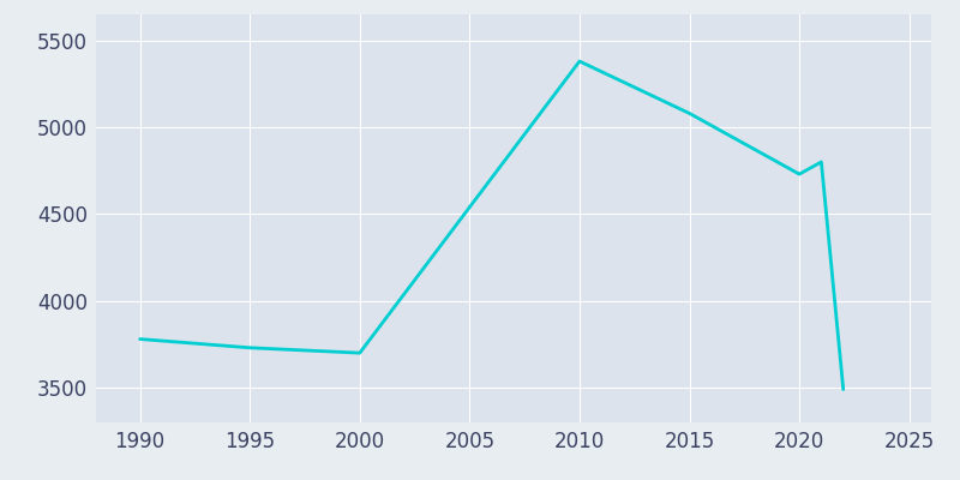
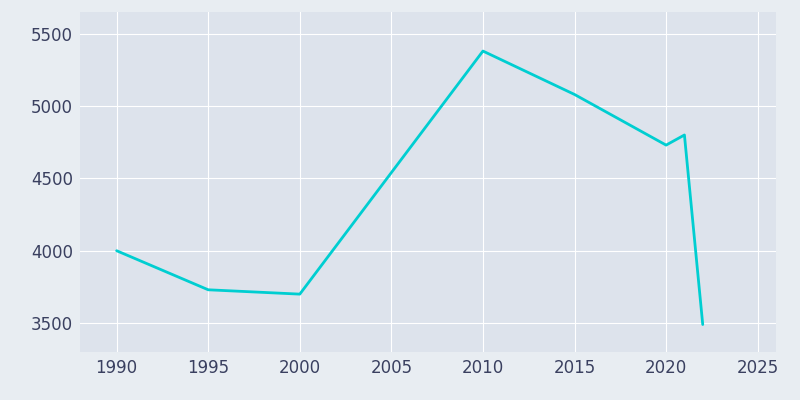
1990: 3780 -> 4000
